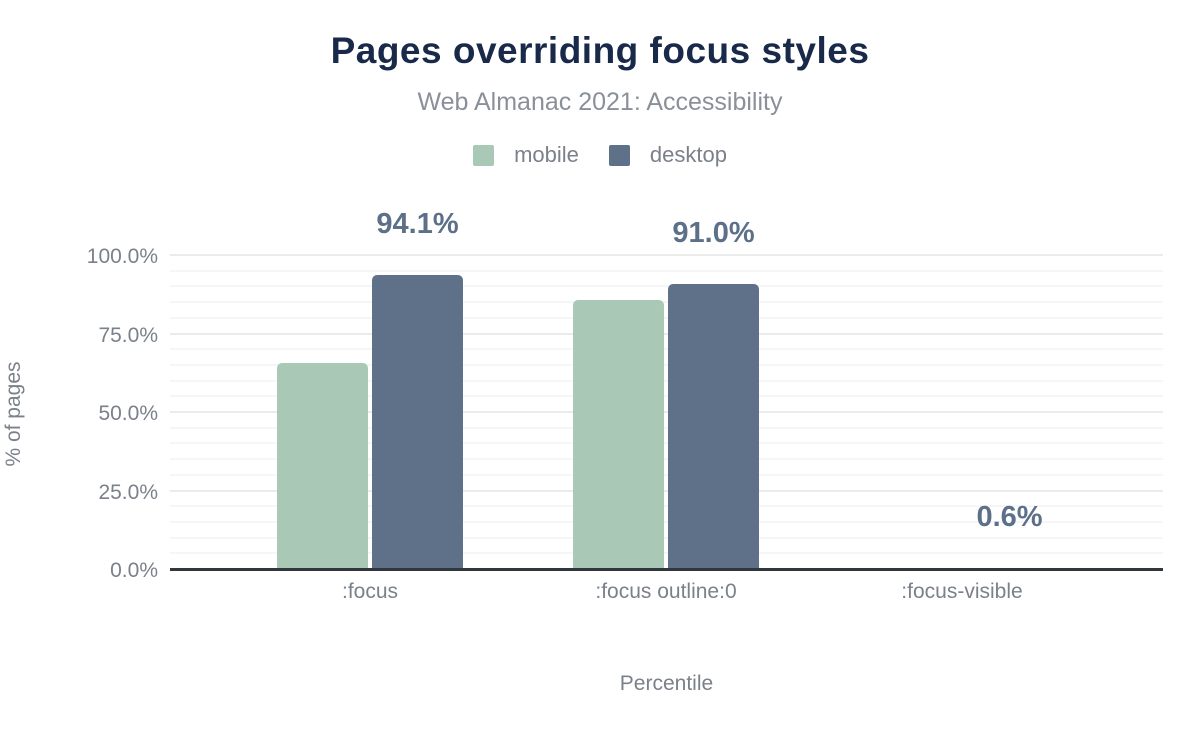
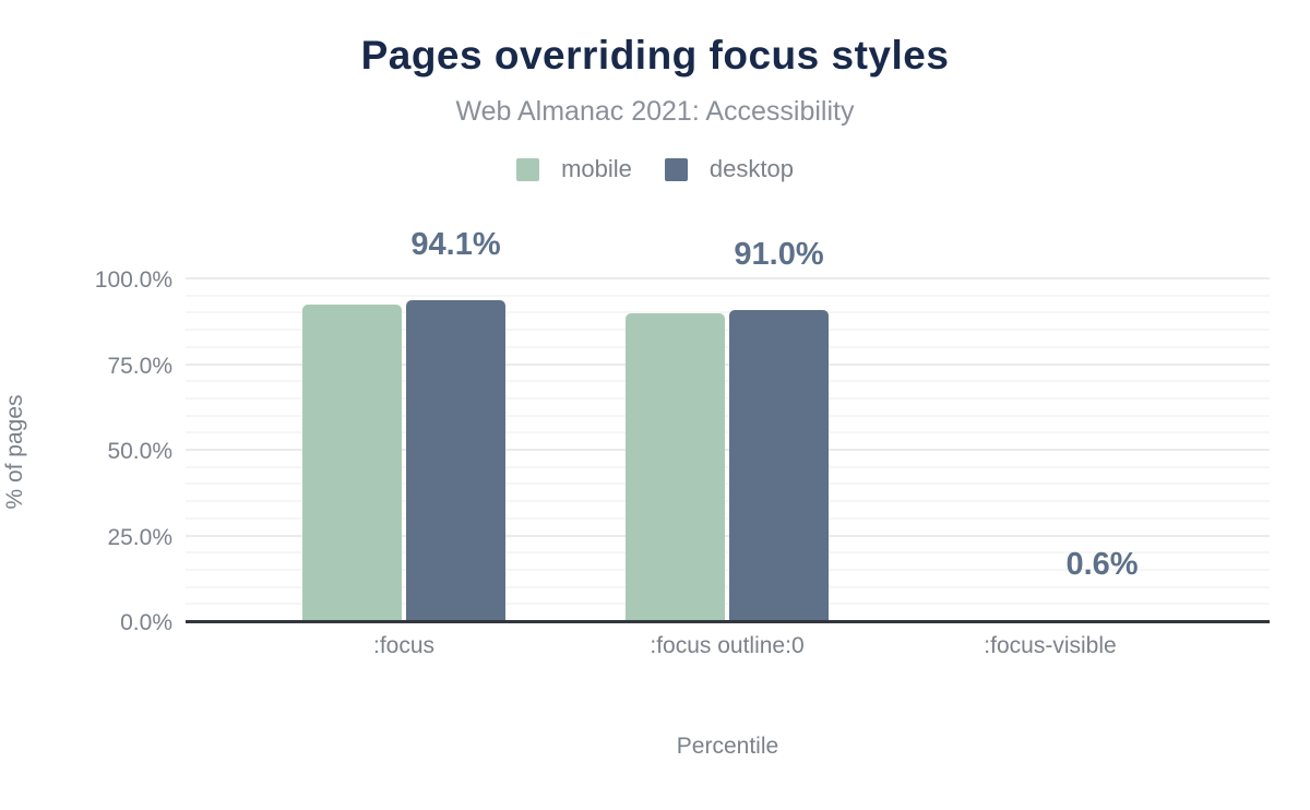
mobile/:focus: 66% -> 93%
mobile/:focus outline:0: 86% -> 90%
